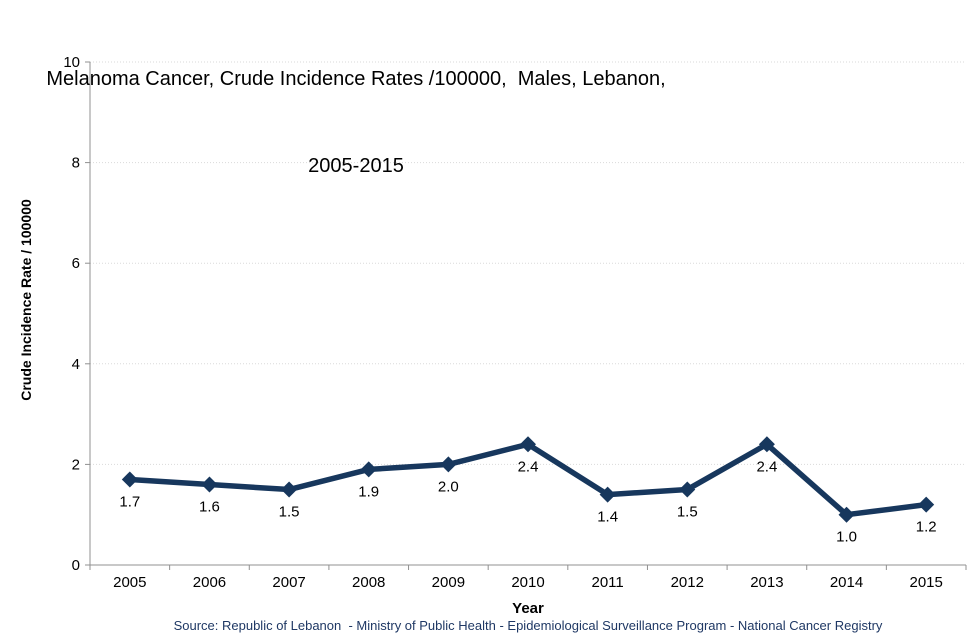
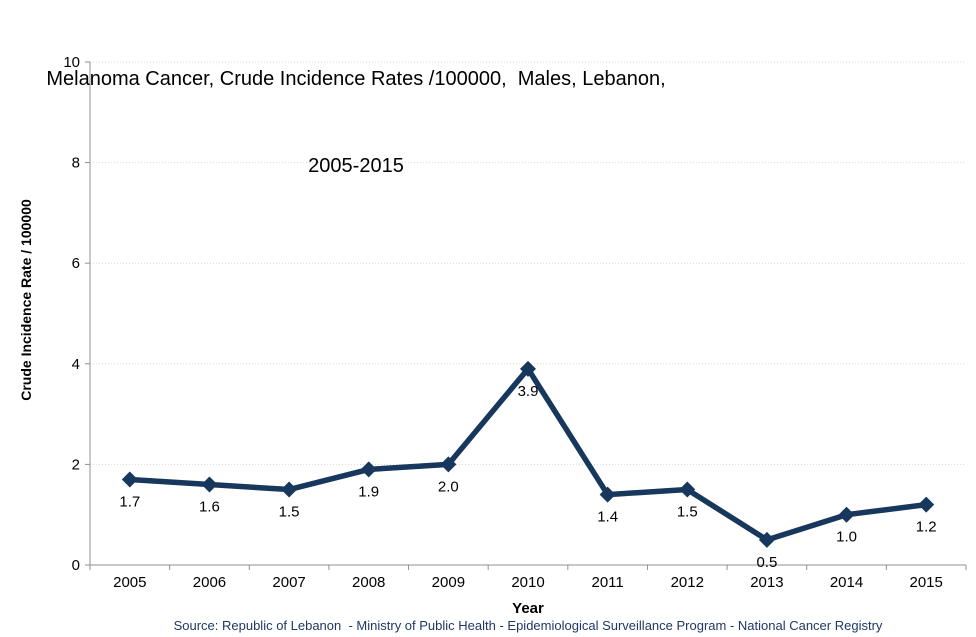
2010: 2.4 -> 3.9
2013: 2.4 -> 0.5
